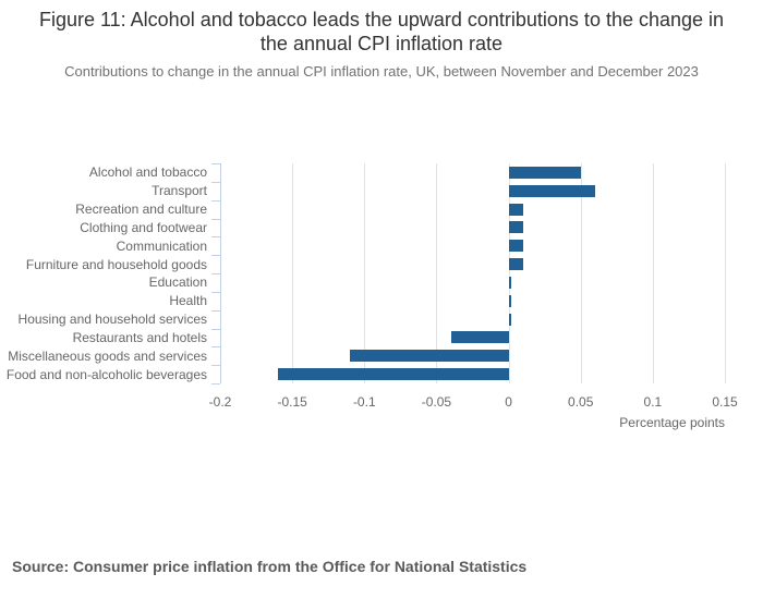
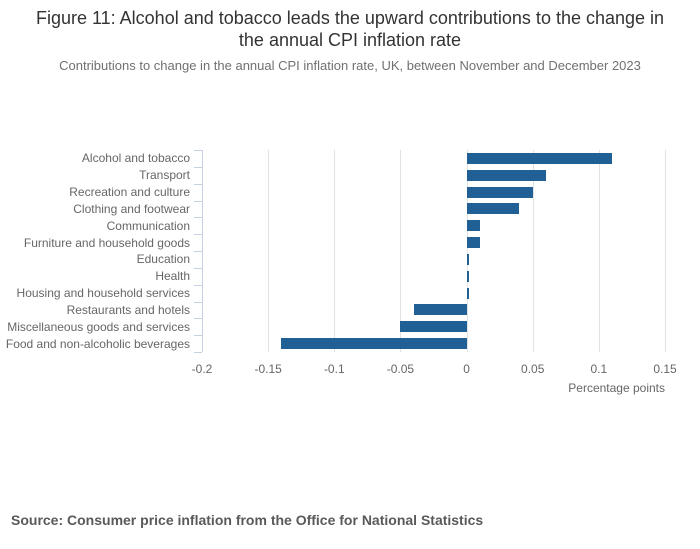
Alcohol and tobacco: 0.05 -> 0.11
Recreation and culture: 0.01 -> 0.05
Clothing and footwear: 0.01 -> 0.04
Miscellaneous goods and services: -0.11 -> -0.05
Food and non-alcoholic beverages: -0.16 -> -0.14
